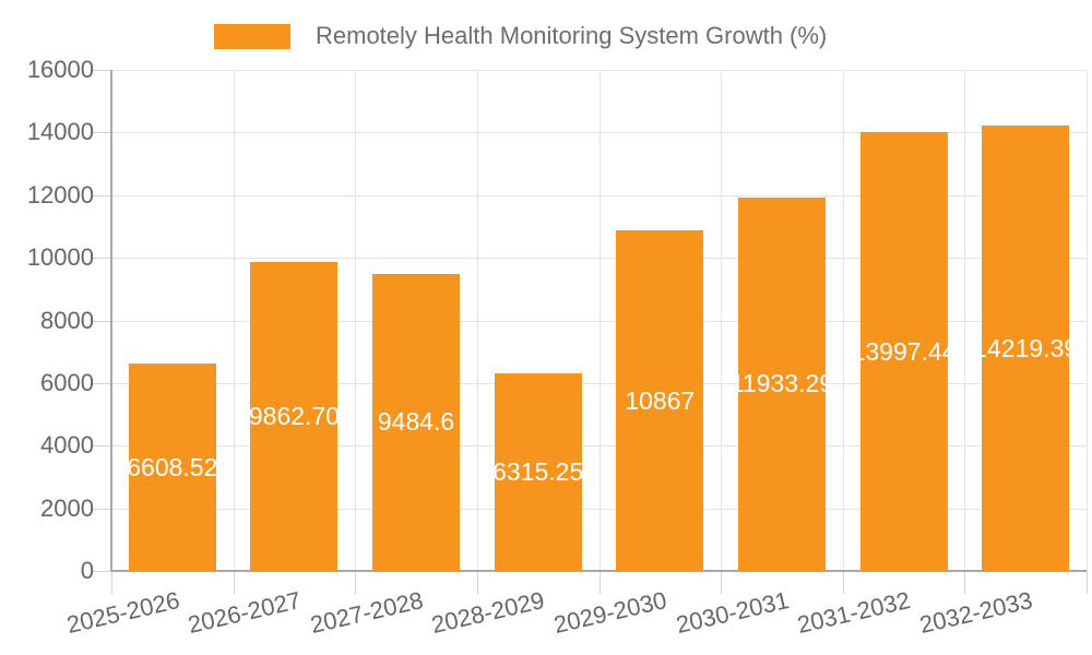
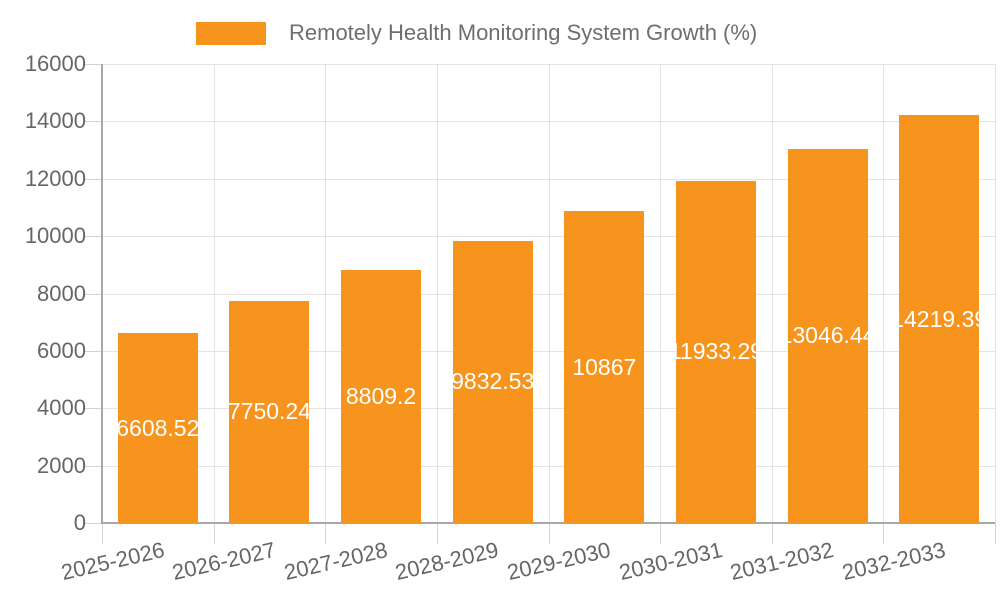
2026-2027: 9862.70 -> 7750.24
2027-2028: 9484.6 -> 8809.2
2028-2029: 6315.25 -> 9832.53
2031-2032: 13997.44 -> 13046.44
